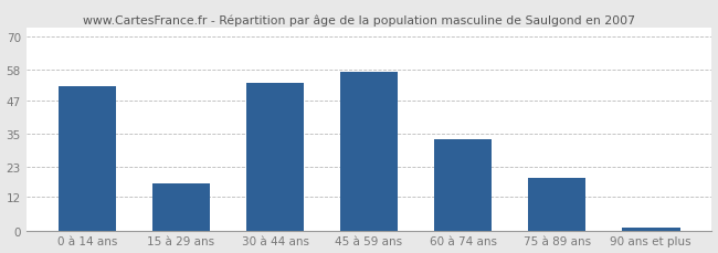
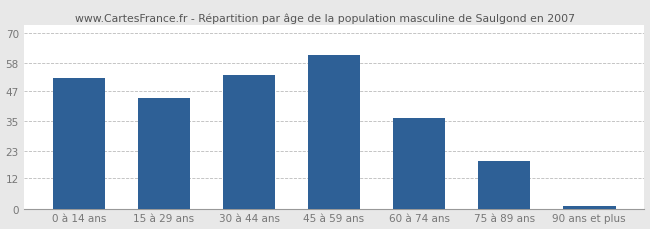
15 à 29 ans: 17 -> 44
45 à 59 ans: 57 -> 61
60 à 74 ans: 33 -> 36
